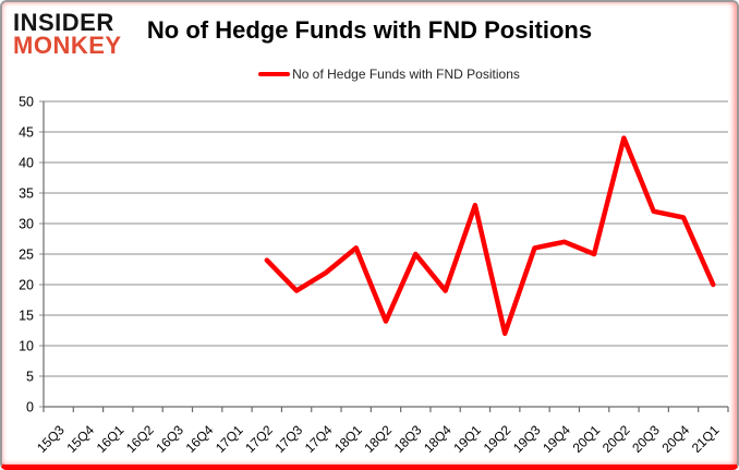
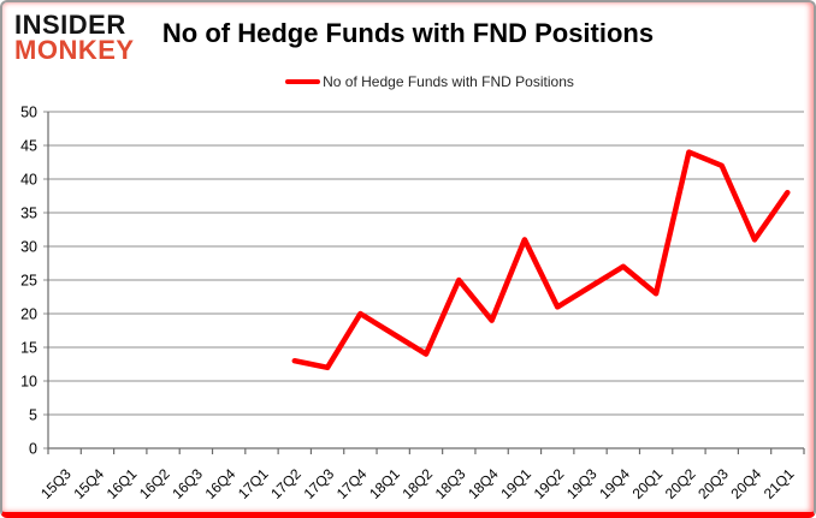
17Q2: 24 -> 13
17Q3: 19 -> 12
17Q4: 22 -> 20
18Q1: 26 -> 17
19Q1: 33 -> 31
19Q2: 12 -> 21
19Q3: 26 -> 24
20Q1: 25 -> 23
20Q3: 32 -> 42
21Q1: 20 -> 38
